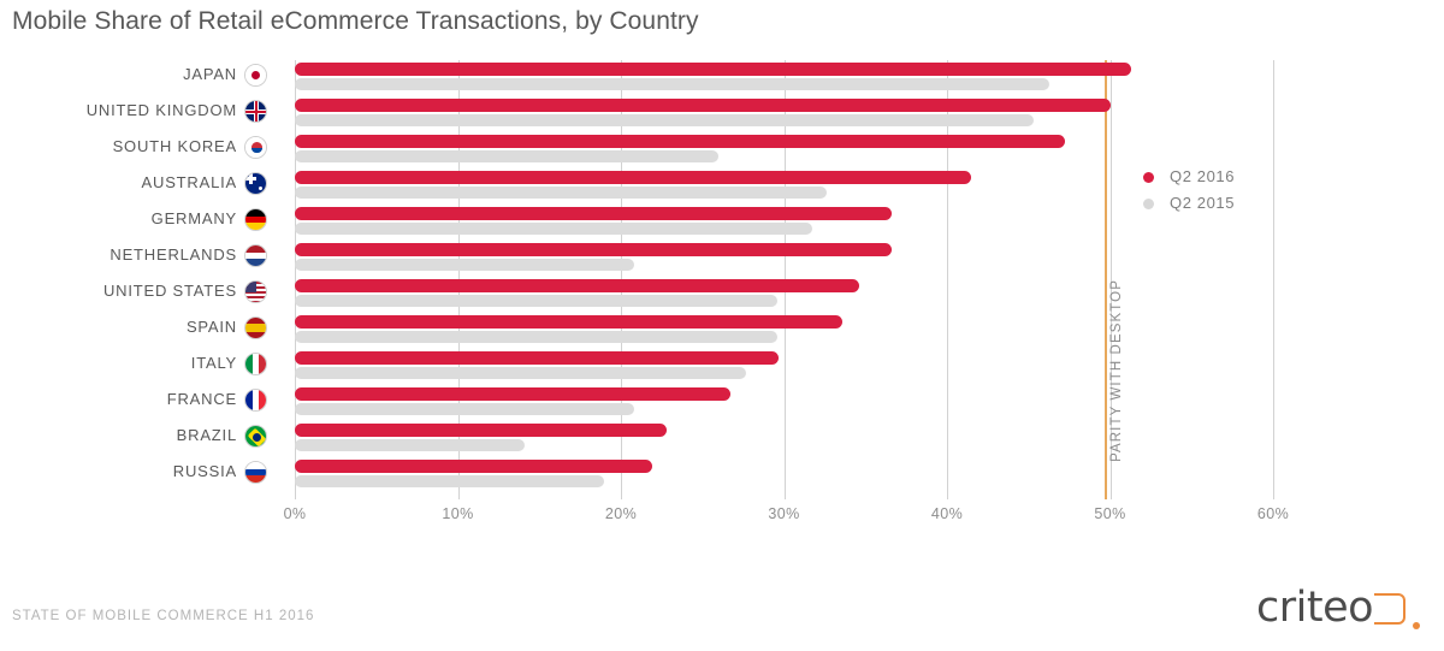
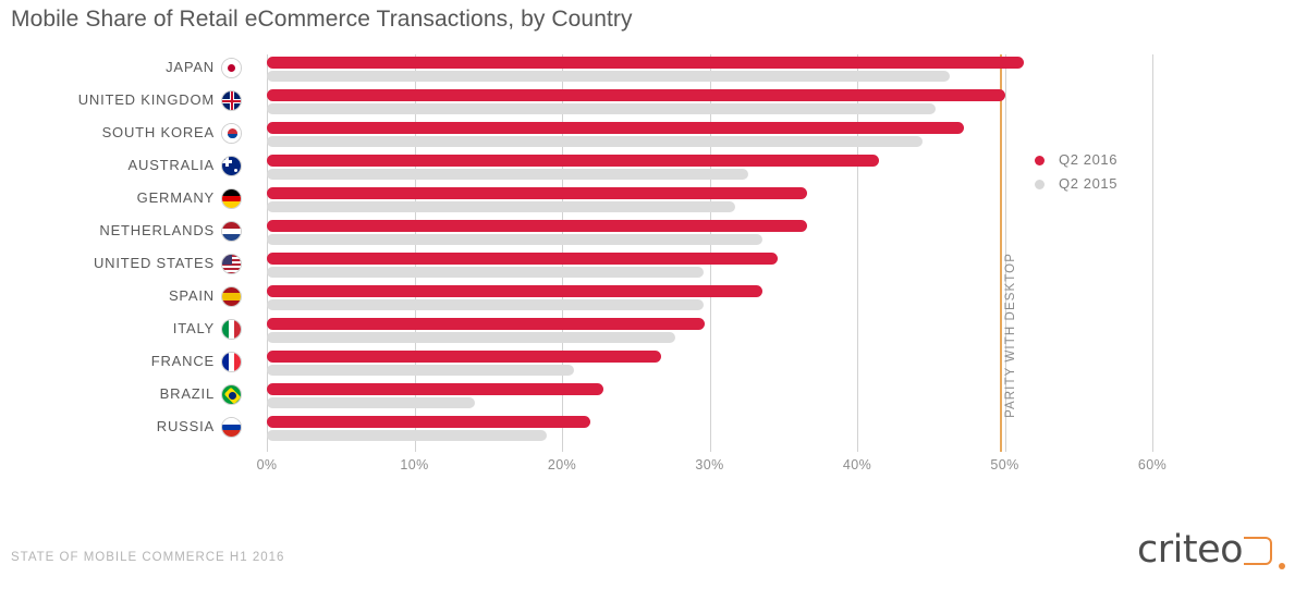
Q2 2015/SOUTH KOREA: 26.0% -> 44.4%
Q2 2015/NETHERLANDS: 20.8% -> 33.6%
